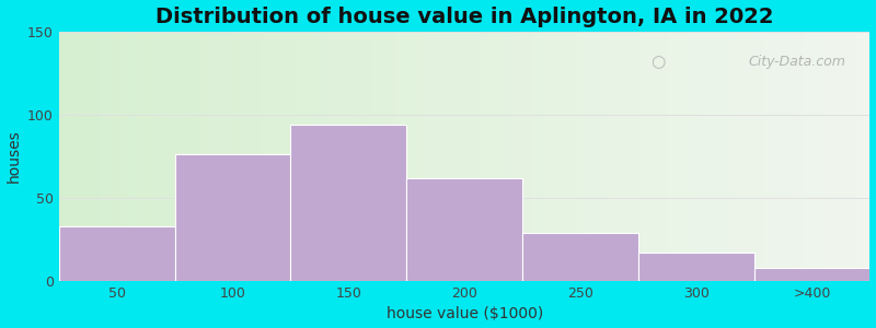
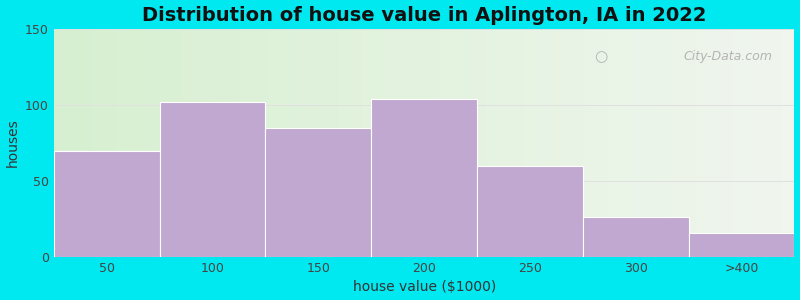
50: 33 -> 70
100: 76 -> 102
150: 94 -> 85
200: 62 -> 104
250: 29 -> 60
300: 17 -> 26
>400: 8 -> 16
